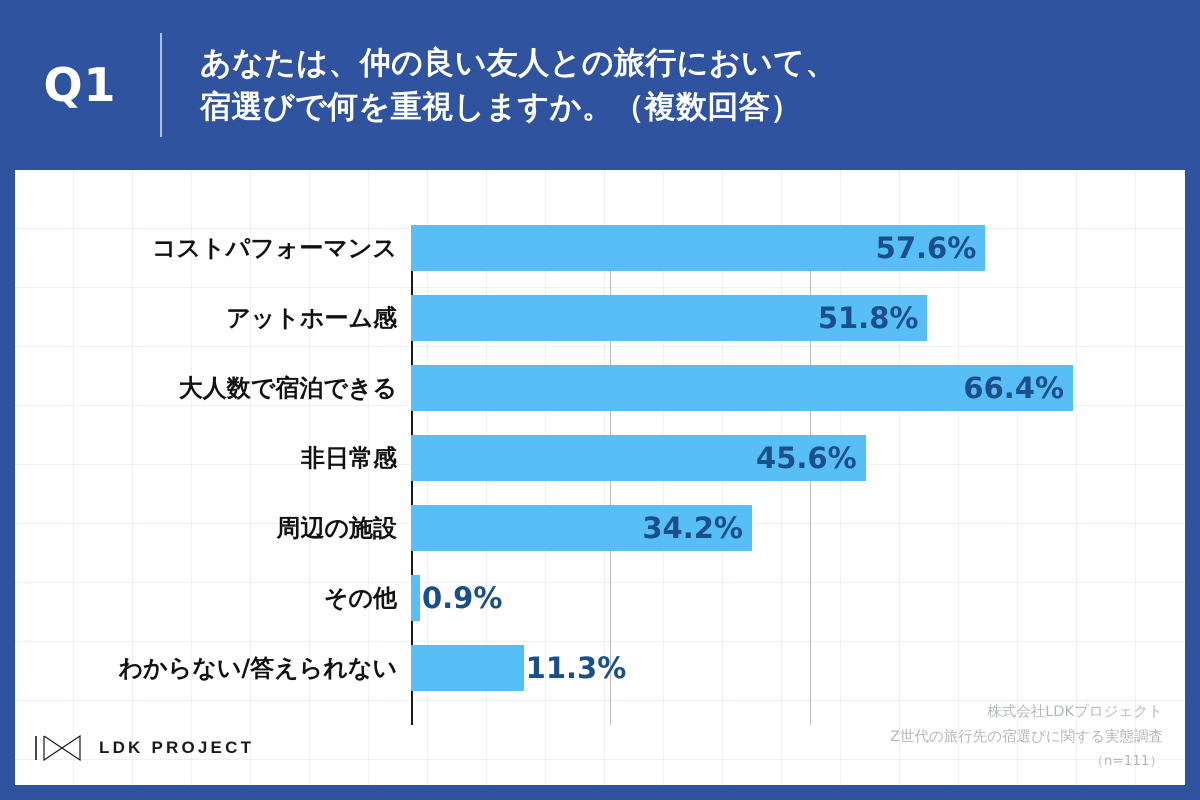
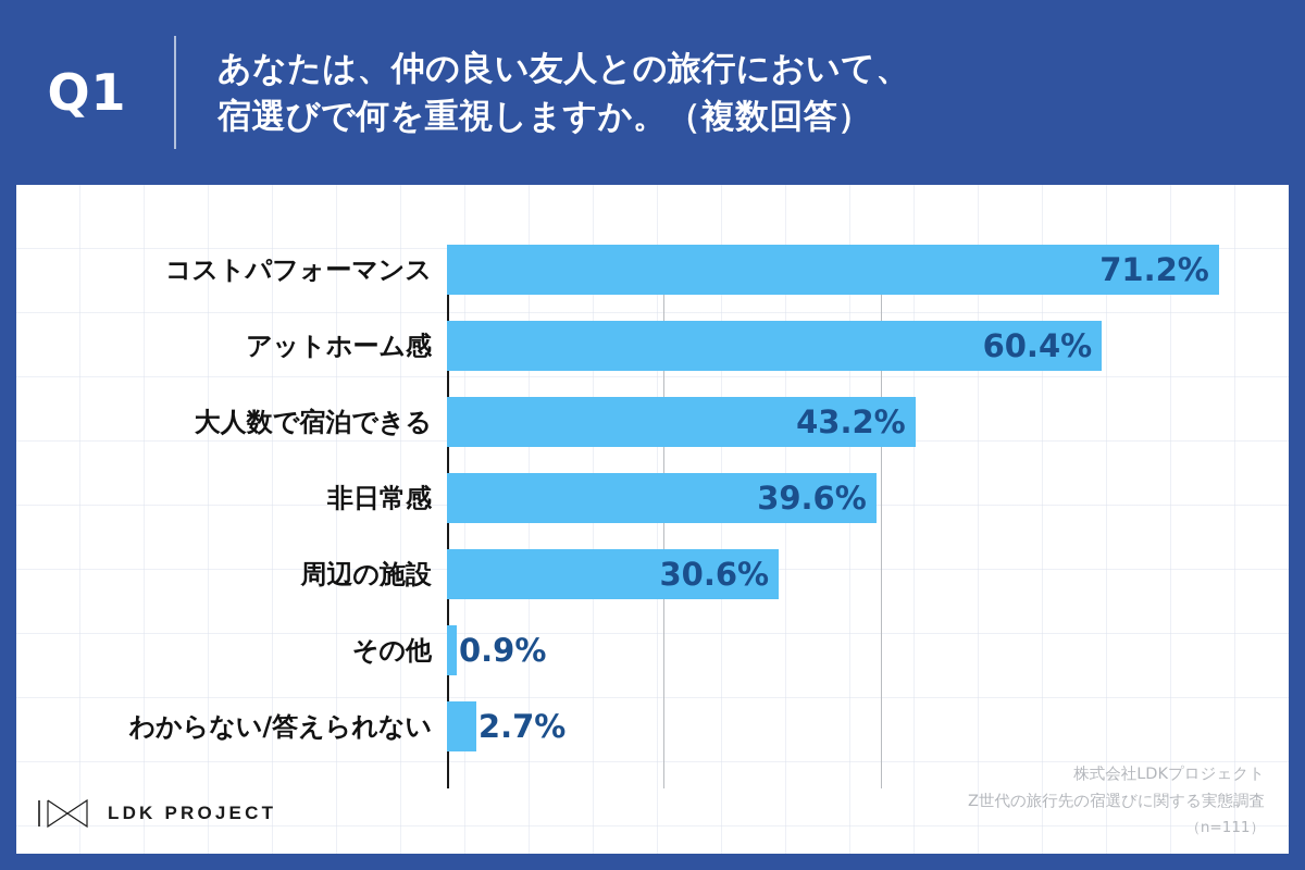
コストパフォーマンス: 57.6% -> 71.2%
アットホーム感: 51.8% -> 60.4%
大人数で宿泊できる: 66.4% -> 43.2%
非日常感: 45.6% -> 39.6%
周辺の施設: 34.2% -> 30.6%
わからない/答えられない: 11.3% -> 2.7%
